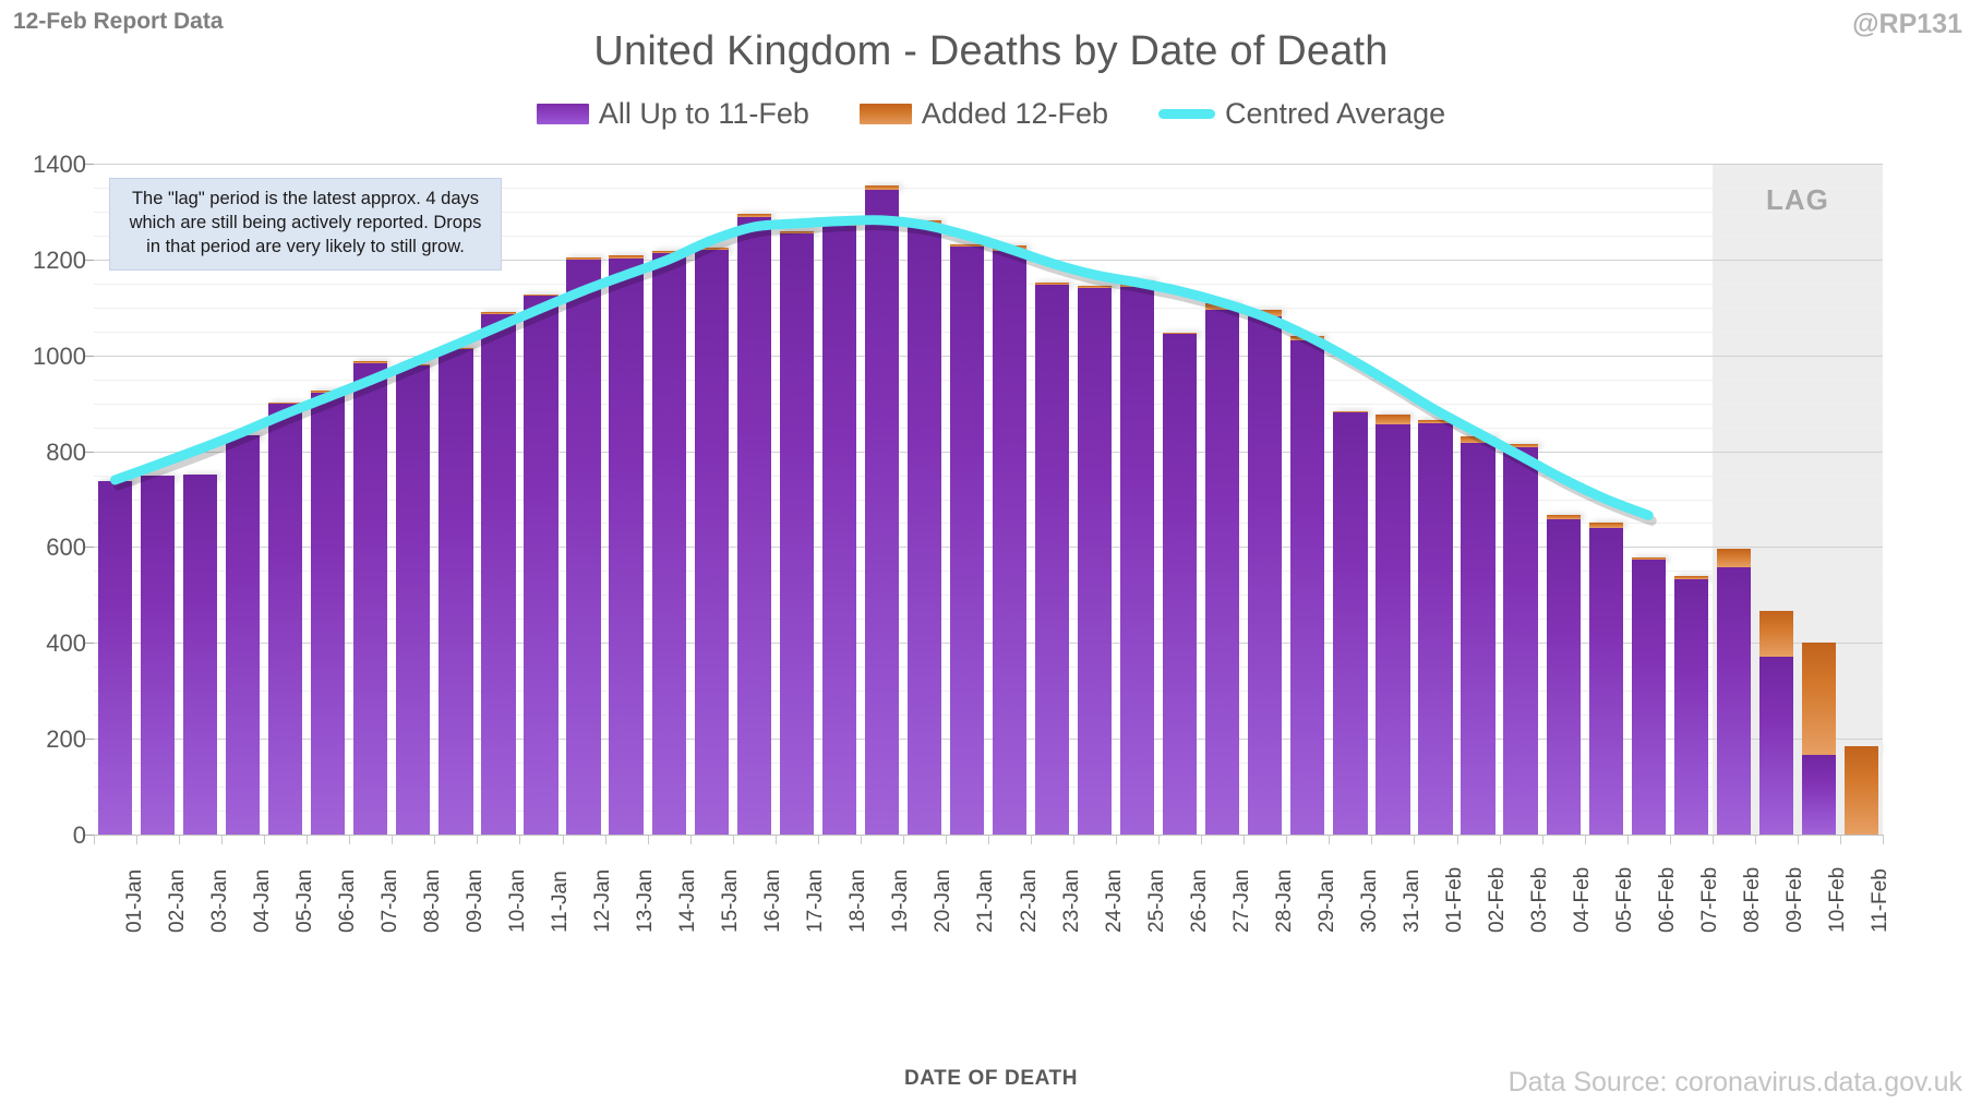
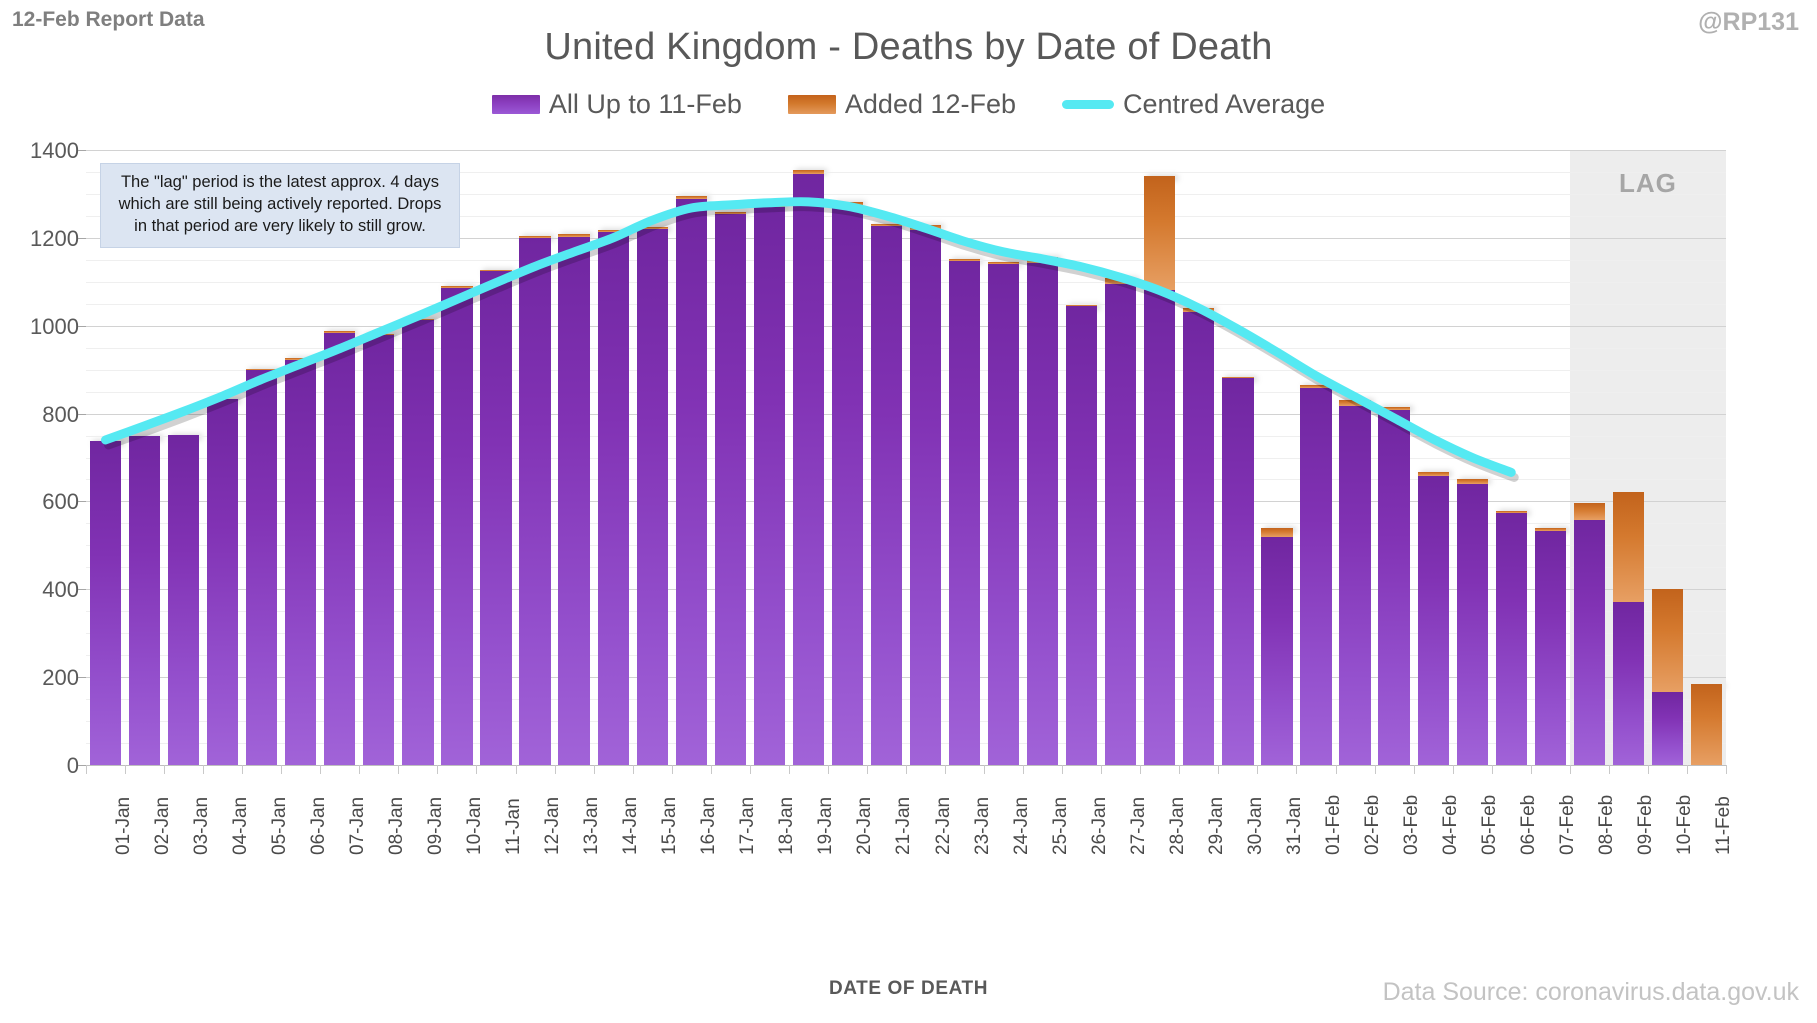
Added 12-Feb/28-Jan: 10 -> 260
All Up to 11-Feb/31-Jan: 860 -> 520
Added 12-Feb/09-Feb: 100 -> 250
